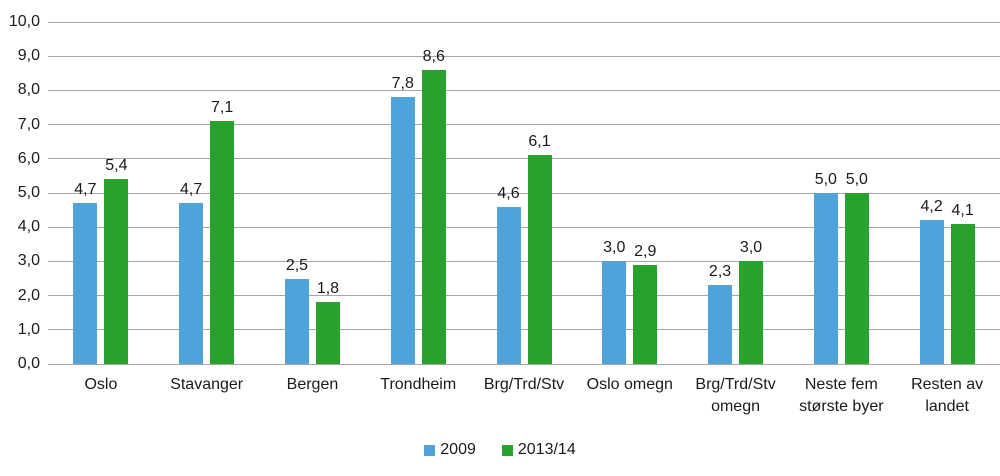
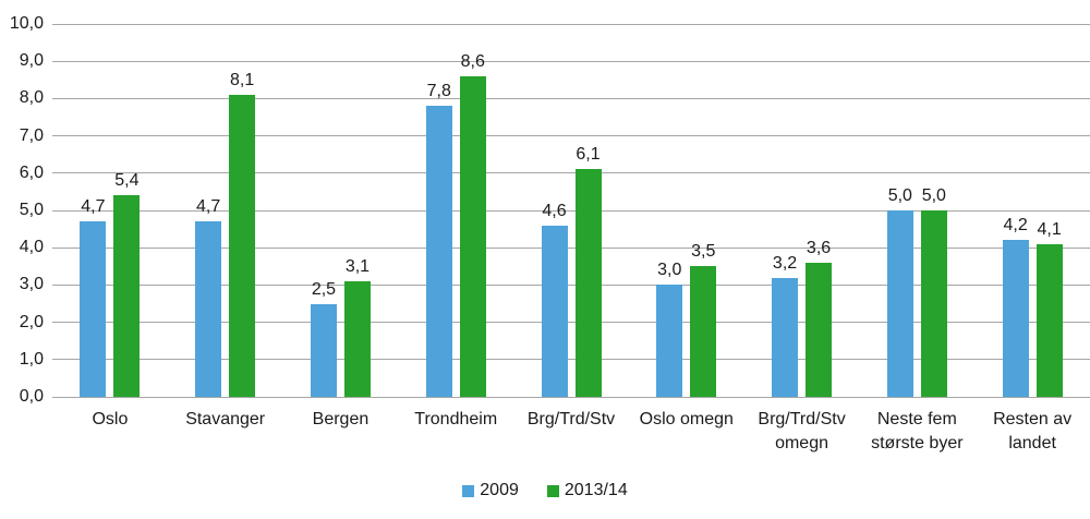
2013/14/Stavanger: 7,1 -> 8,1
2013/14/Bergen: 1,8 -> 3,1
2013/14/Oslo omegn: 2,9 -> 3,5
2009/Brg/Trd/Stv omegn: 2,3 -> 3,2
2013/14/Brg/Trd/Stv omegn: 3,0 -> 3,6
